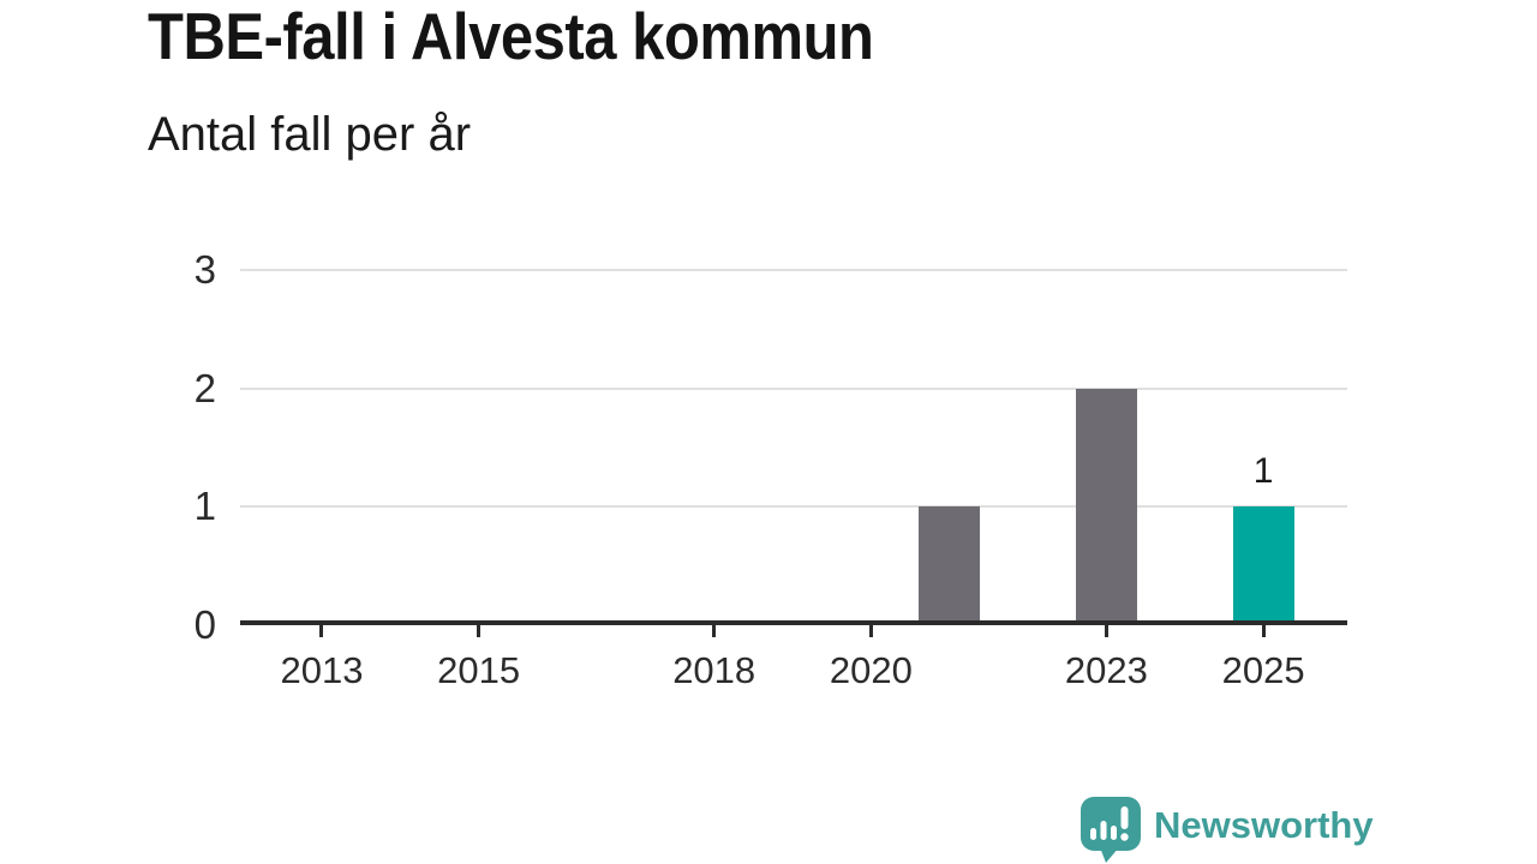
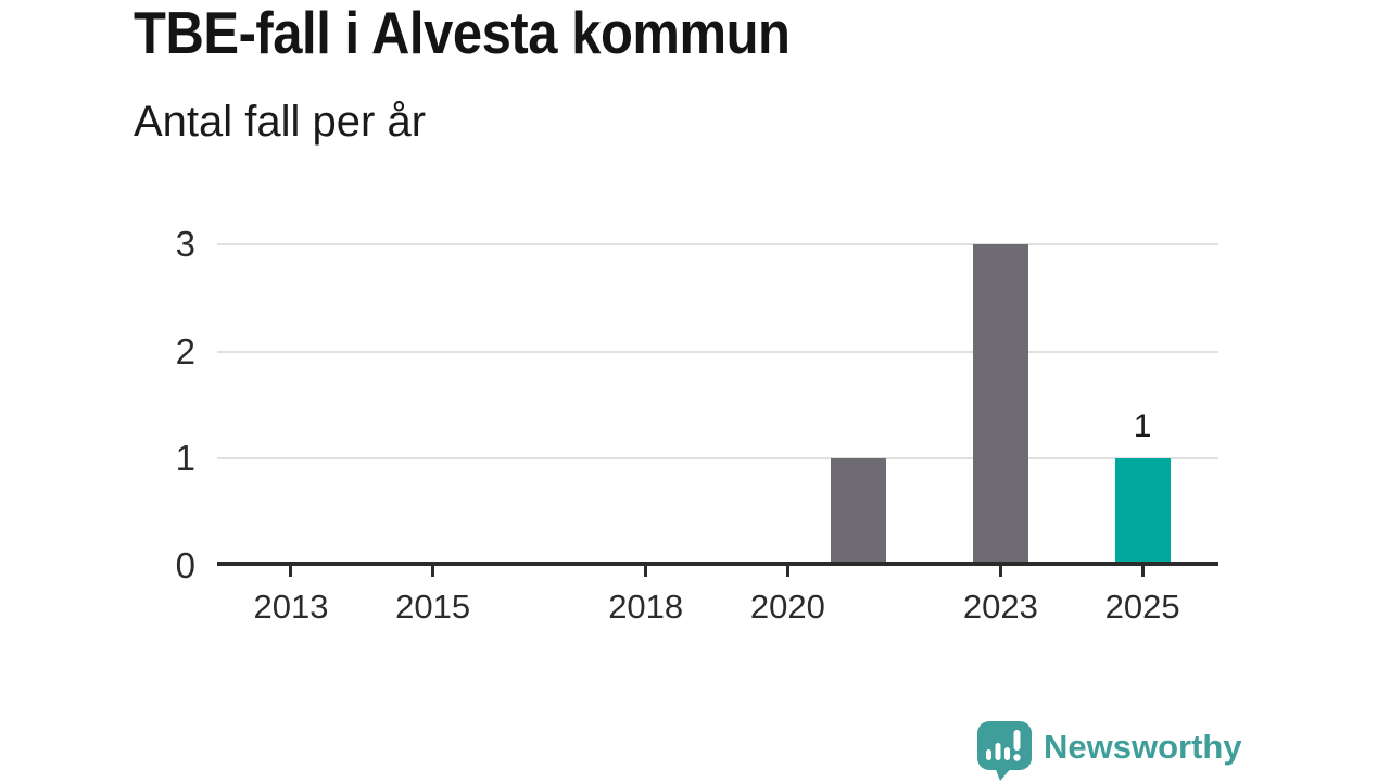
2023: 2 -> 3
